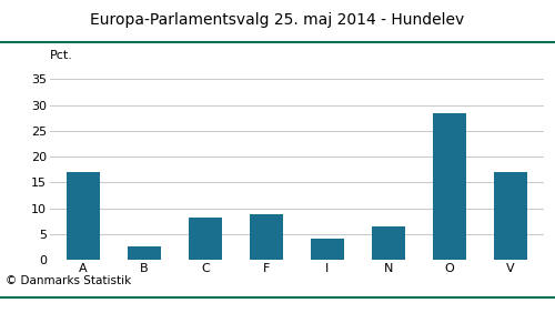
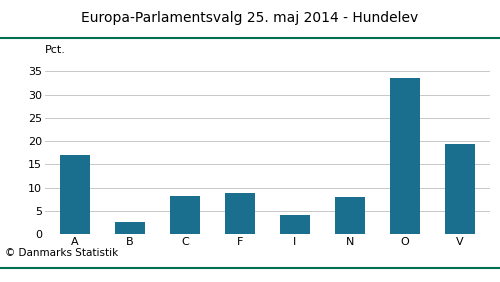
N: 6.5 -> 7.9
O: 28.5 -> 33.5
V: 17.0 -> 19.4
